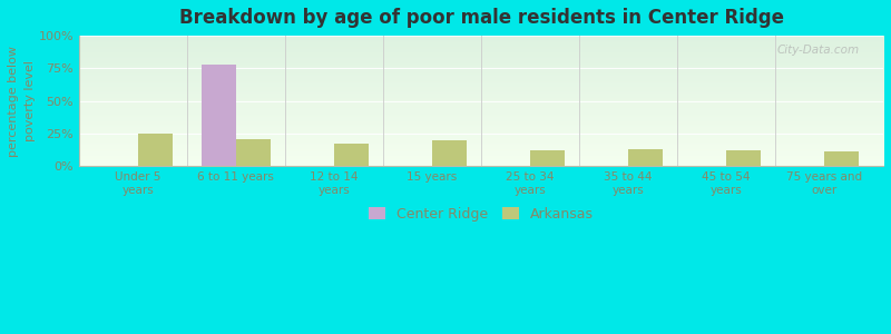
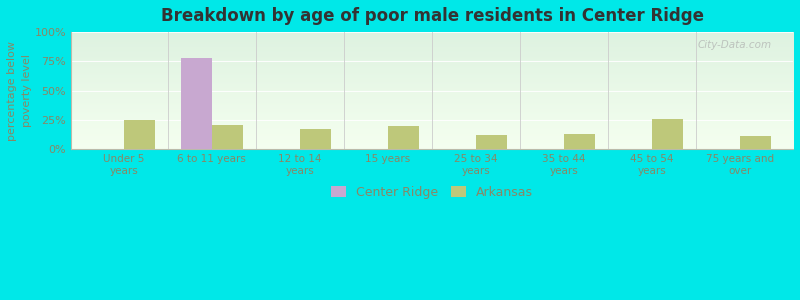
Arkansas/45 to 54 years: 12% -> 26%
